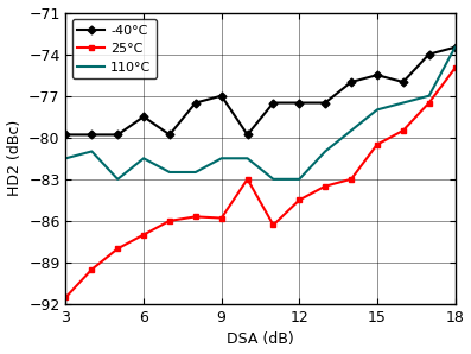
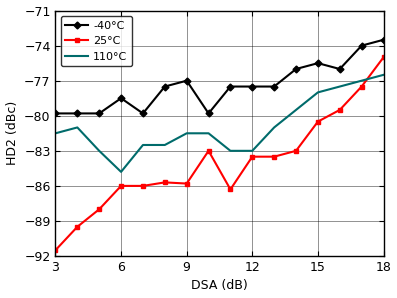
25°C/6: -87.0 -> -86.0
110°C/6: -81.5 -> -84.8
25°C/12: -84.5 -> -83.5
110°C/18: -73.5 -> -76.5
